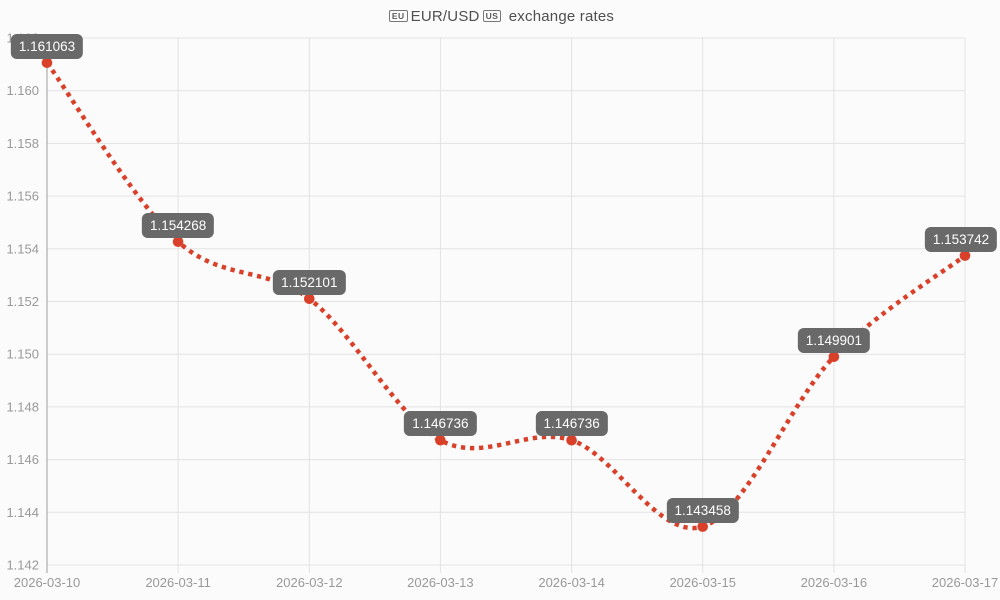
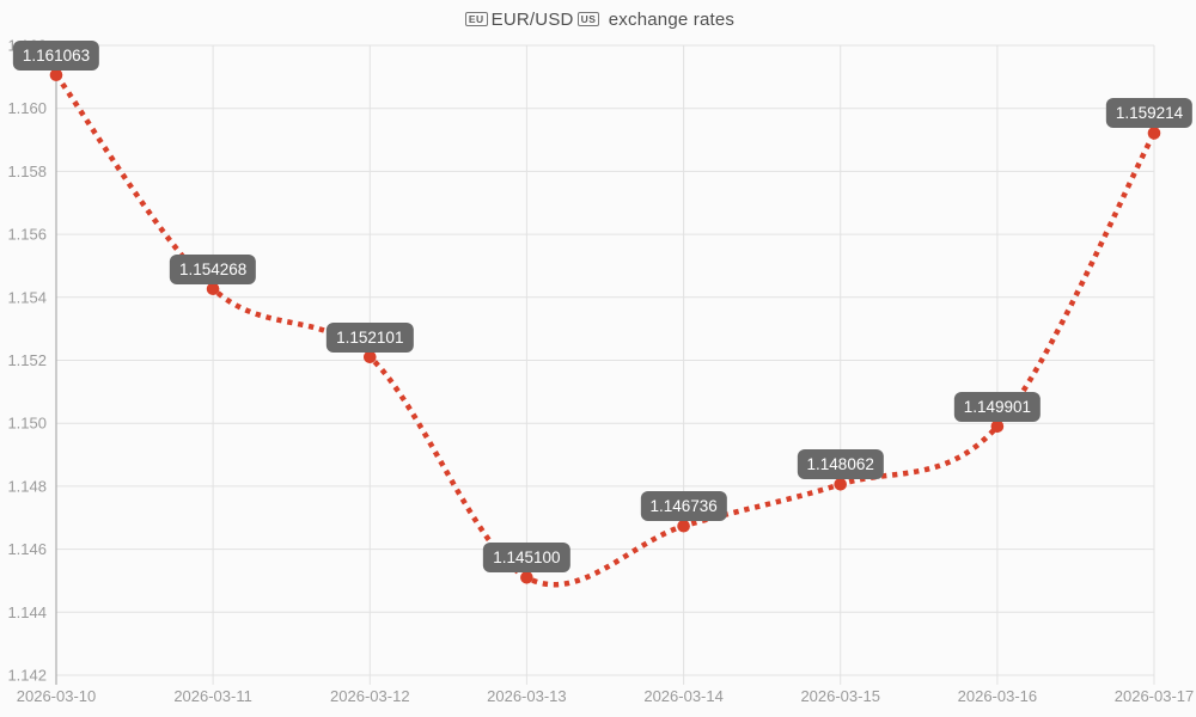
2026-03-13: 1.146736 -> 1.145100
2026-03-15: 1.143458 -> 1.148062
2026-03-17: 1.153742 -> 1.159214
